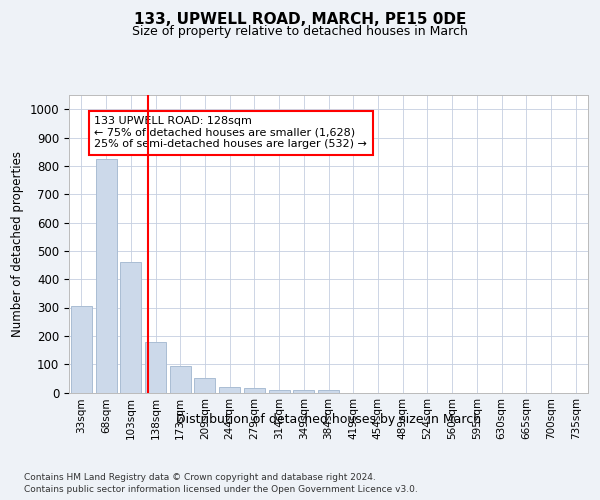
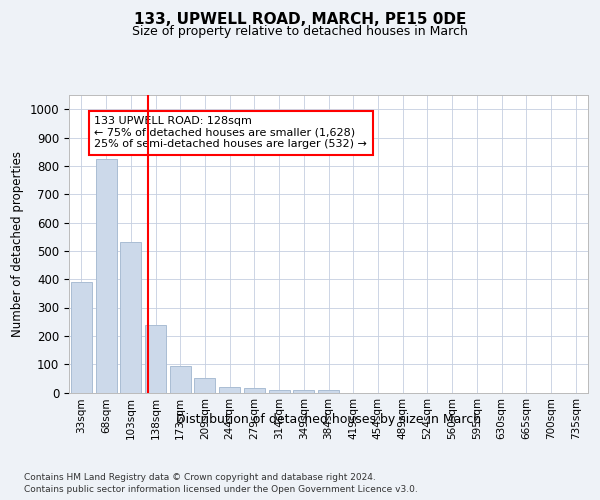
33sqm: 305 -> 390
103sqm: 460 -> 530
138sqm: 180 -> 240
